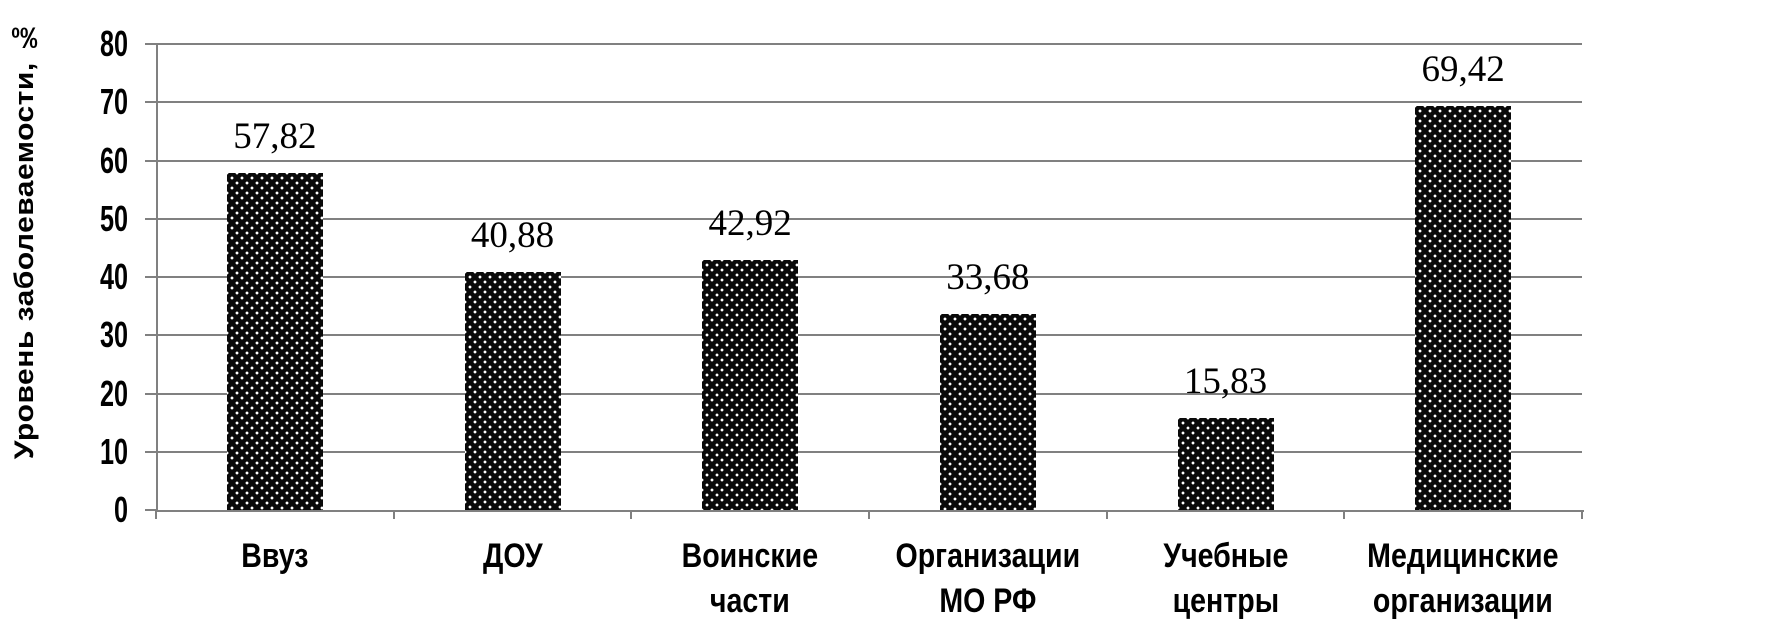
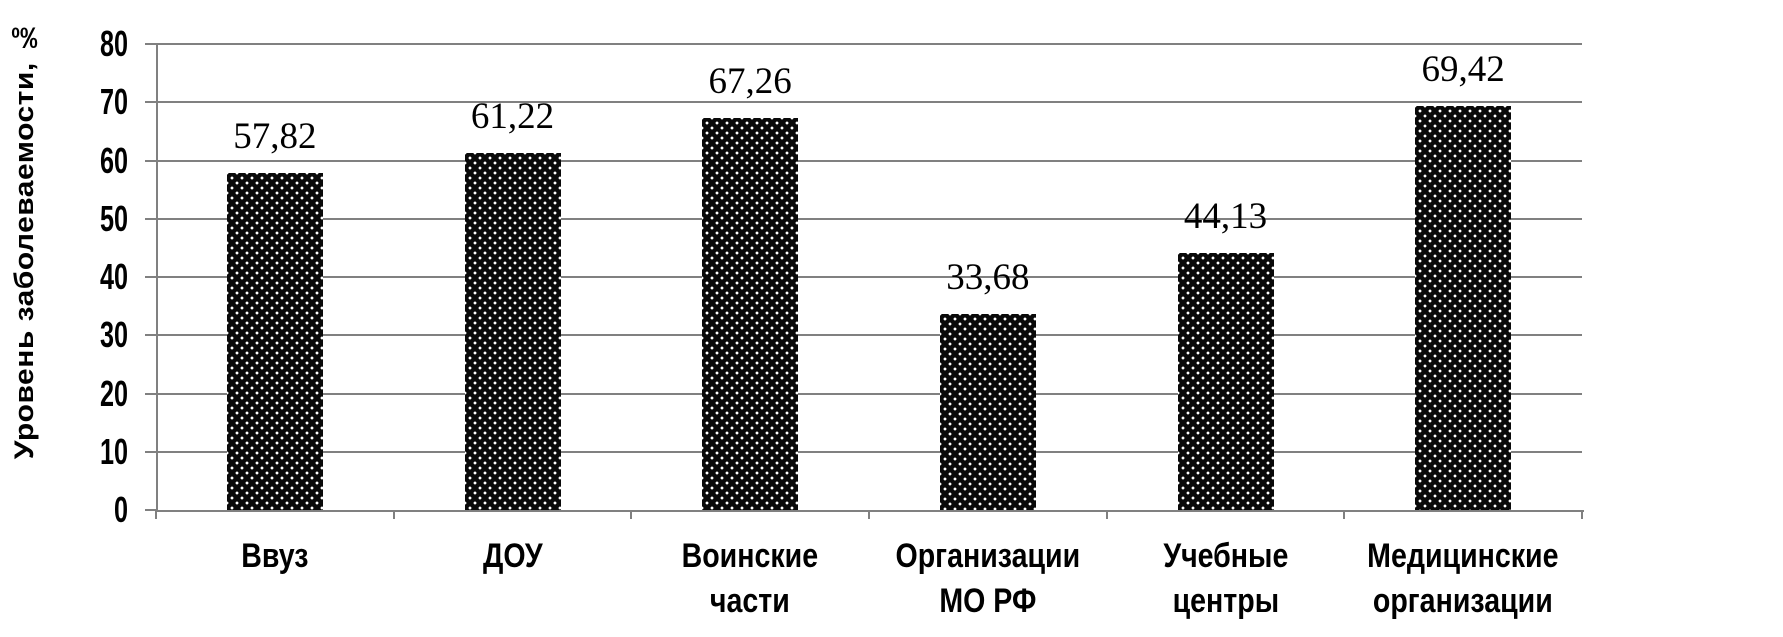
ДОУ: 40,88 -> 61,22
Воинские части: 42,92 -> 67,26
Учебные центры: 15,83 -> 44,13
